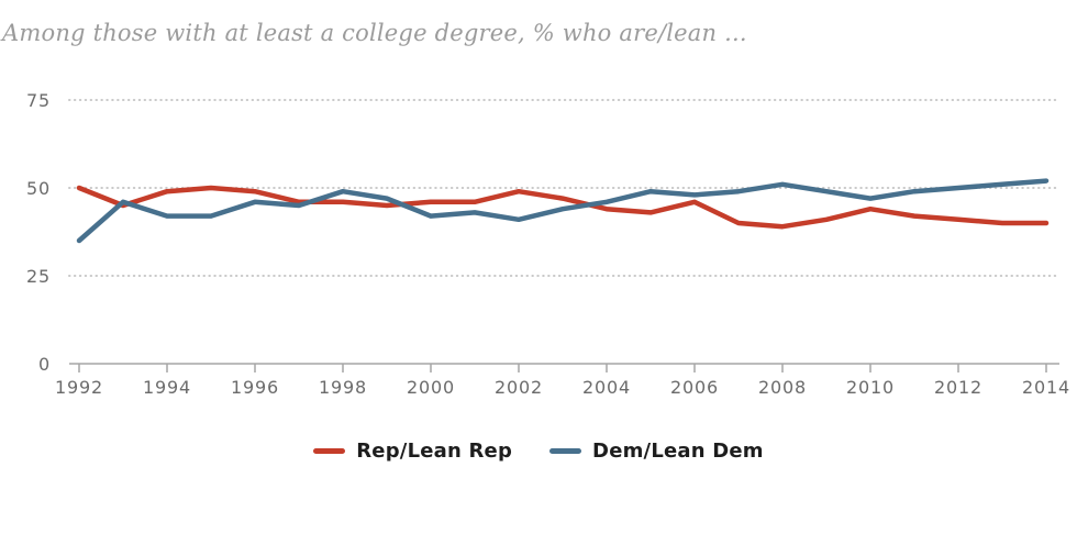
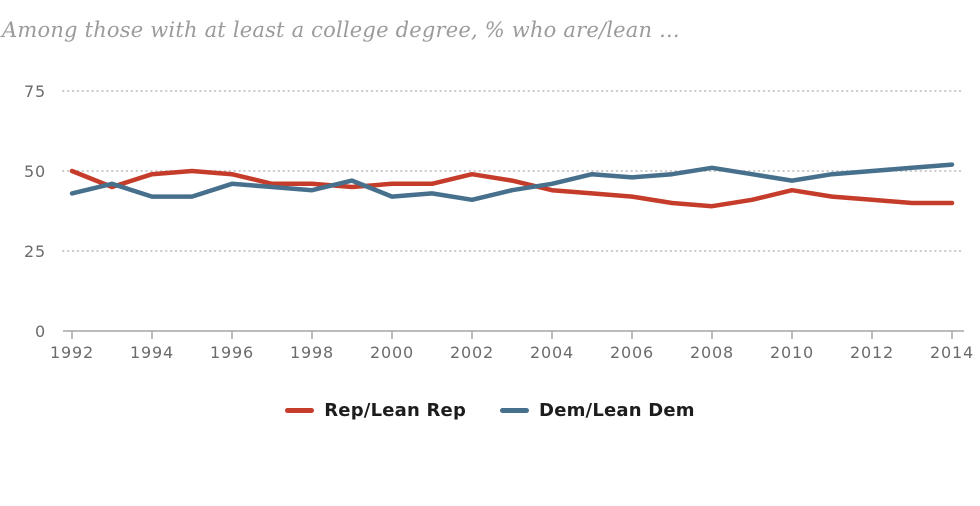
Dem/Lean Dem/1992: 35 -> 43
Dem/Lean Dem/1998: 49 -> 44
Rep/Lean Rep/2006: 46 -> 42
